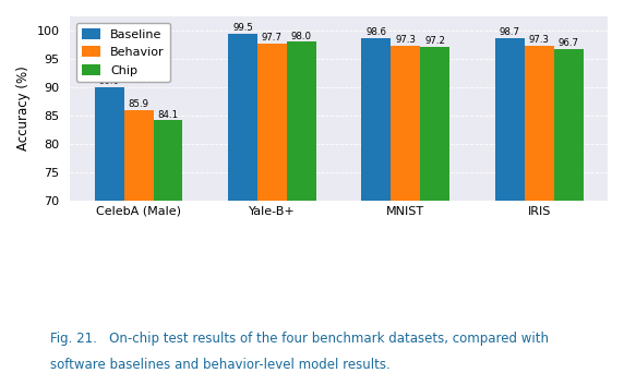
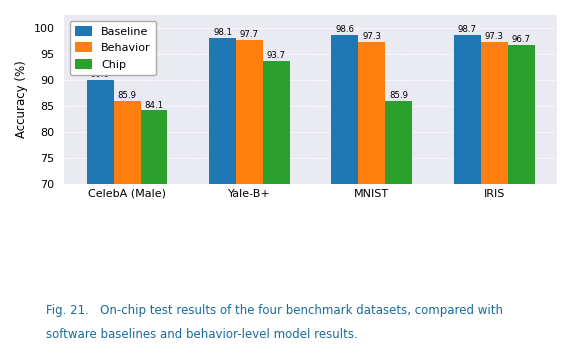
Baseline/Yale-B+: 99.5 -> 98.1
Chip/Yale-B+: 98.0 -> 93.7
Chip/MNIST: 97.2 -> 85.9
